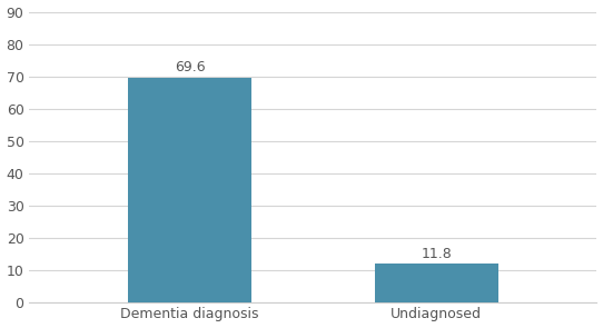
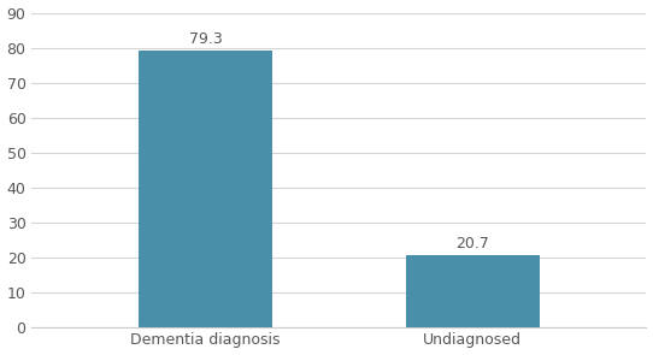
Dementia diagnosis: 69.6 -> 79.3
Undiagnosed: 11.8 -> 20.7
